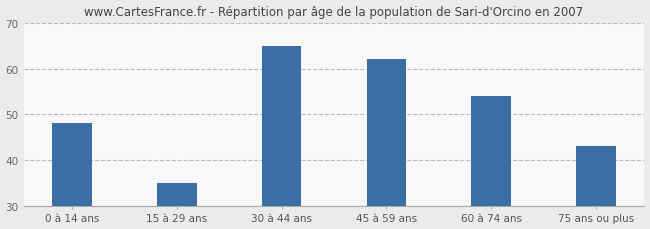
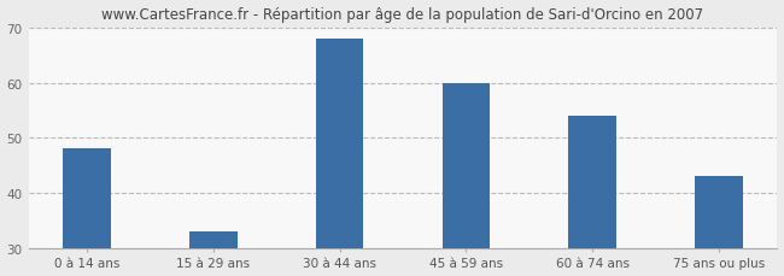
15 à 29 ans: 35 -> 33
30 à 44 ans: 65 -> 68
45 à 59 ans: 62 -> 60
